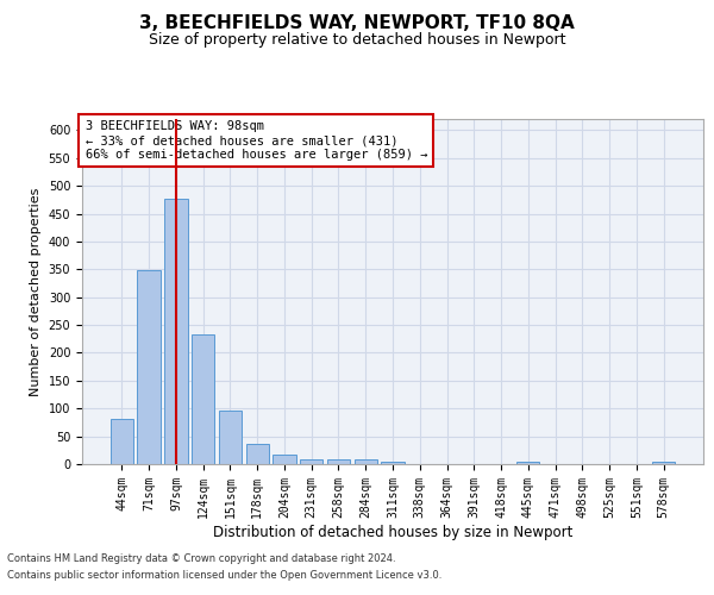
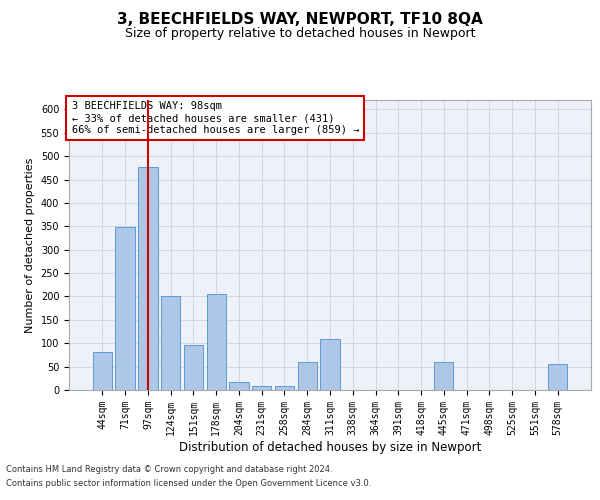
124sqm: 234 -> 200
178sqm: 37 -> 205
284sqm: 8 -> 60
311sqm: 4 -> 110
445sqm: 5 -> 60
578sqm: 5 -> 55
